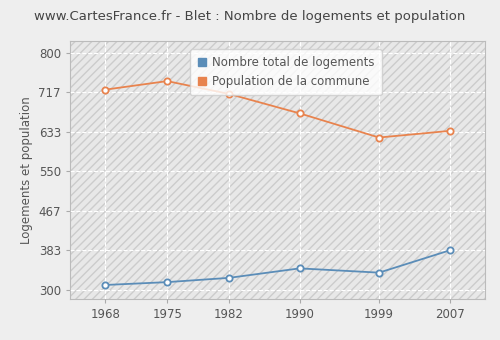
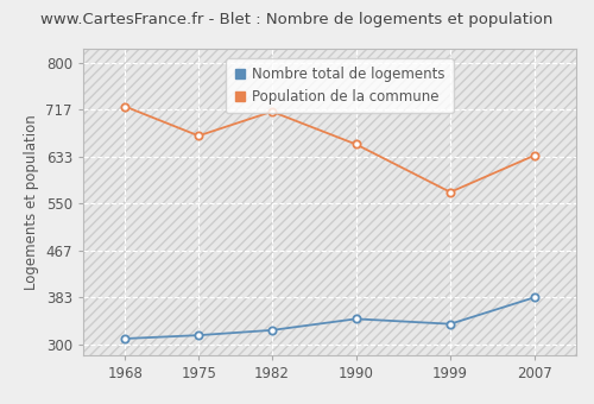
Population de la commune/1975: 740 -> 670
Population de la commune/1990: 672 -> 655
Population de la commune/1999: 621 -> 570
